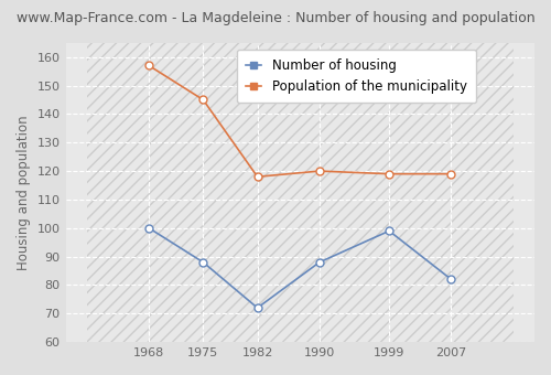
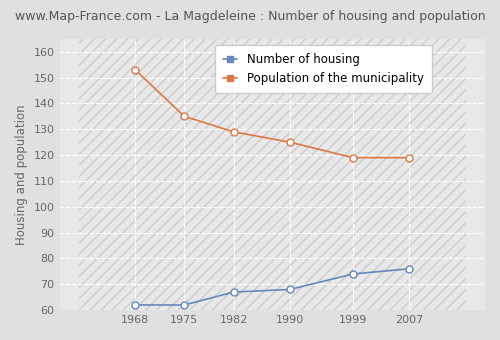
Number of housing/1968: 100 -> 62
Population of the municipality/1968: 157 -> 153
Number of housing/1975: 88 -> 62
Population of the municipality/1975: 145 -> 135
Number of housing/1982: 72 -> 67
Population of the municipality/1982: 118 -> 129
Number of housing/1990: 88 -> 68
Population of the municipality/1990: 120 -> 125
Number of housing/1999: 99 -> 74
Number of housing/2007: 82 -> 76
